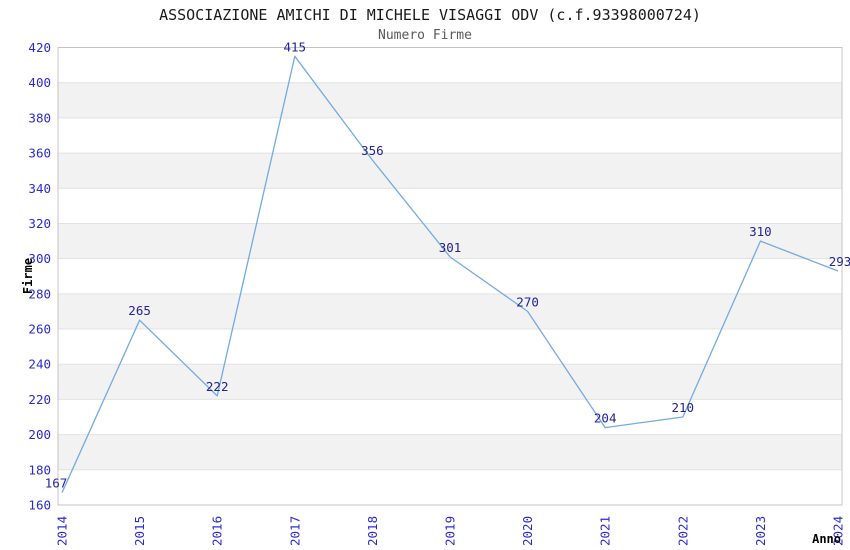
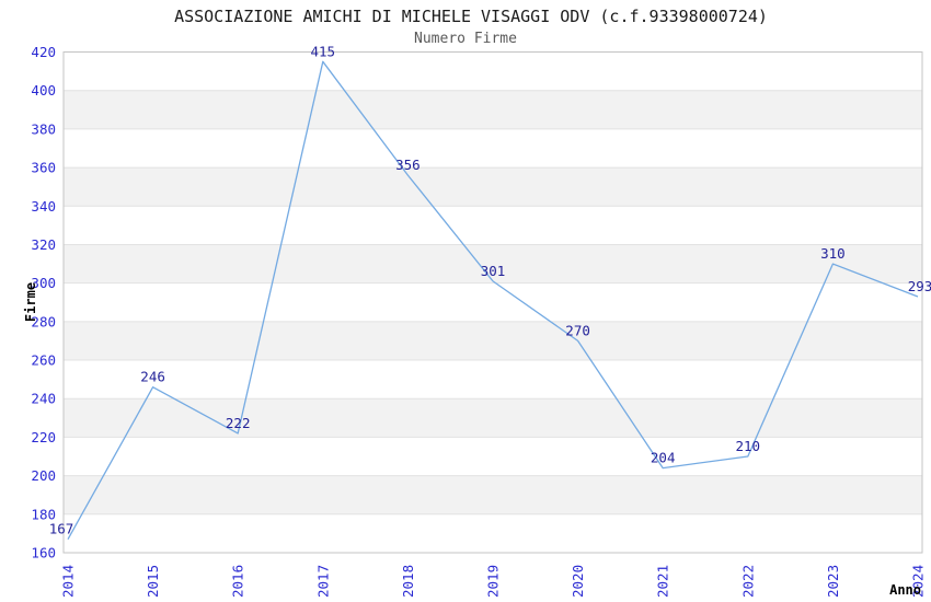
2015: 265 -> 246
